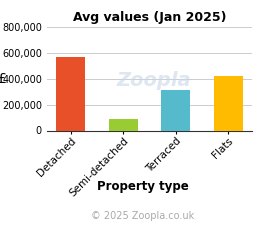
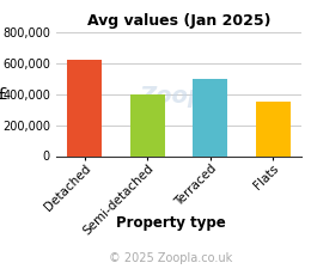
Detached: 570,000 -> 620,000
Semi-detached: 90,000 -> 400,000
Terraced: 310,000 -> 500,000
Flats: 420,000 -> 350,000
